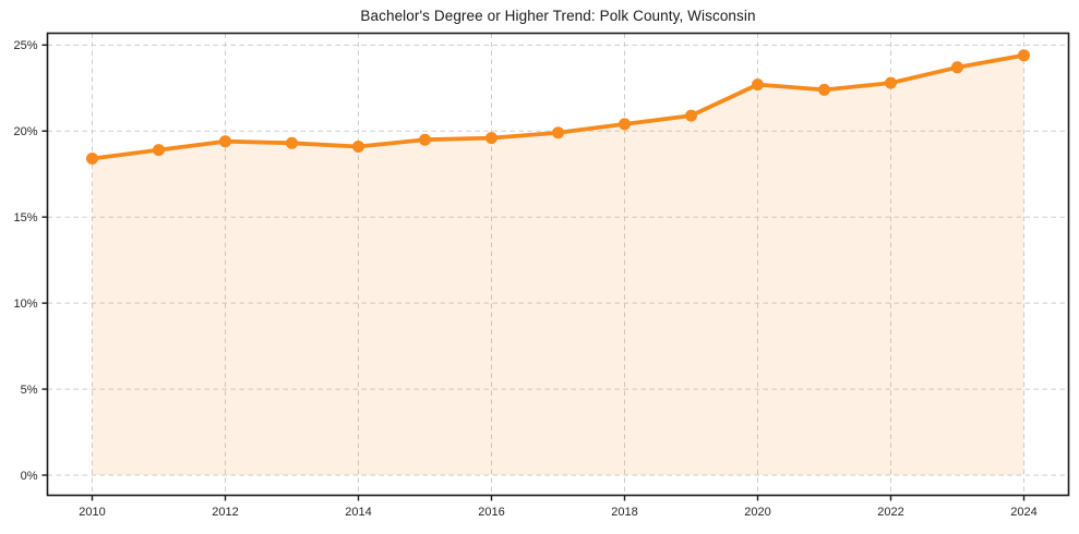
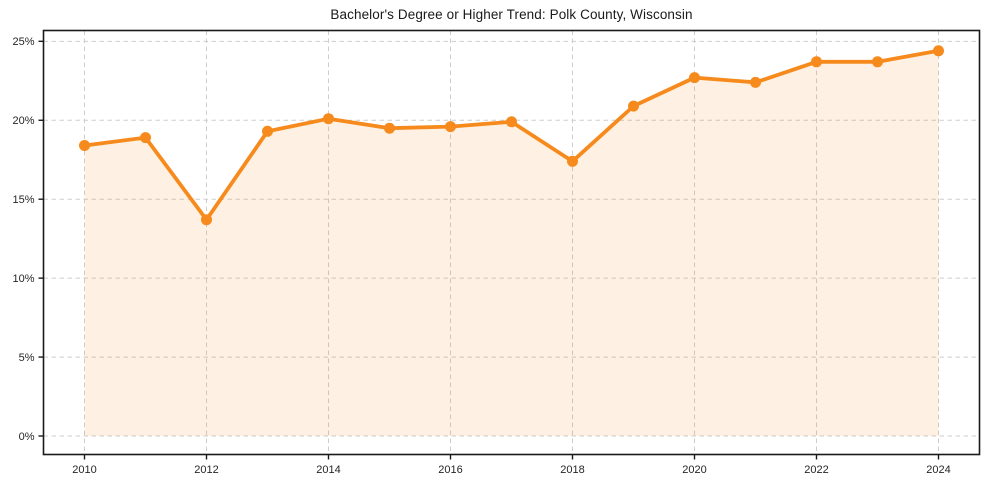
2012: 19.4% -> 13.7%
2014: 19.1% -> 20.1%
2018: 20.4% -> 17.4%
2022: 22.8% -> 23.7%
